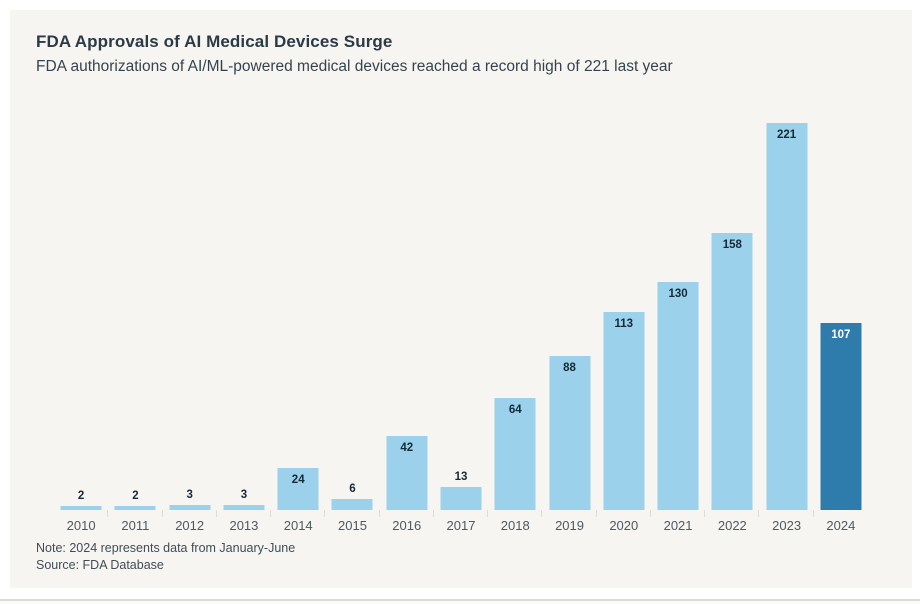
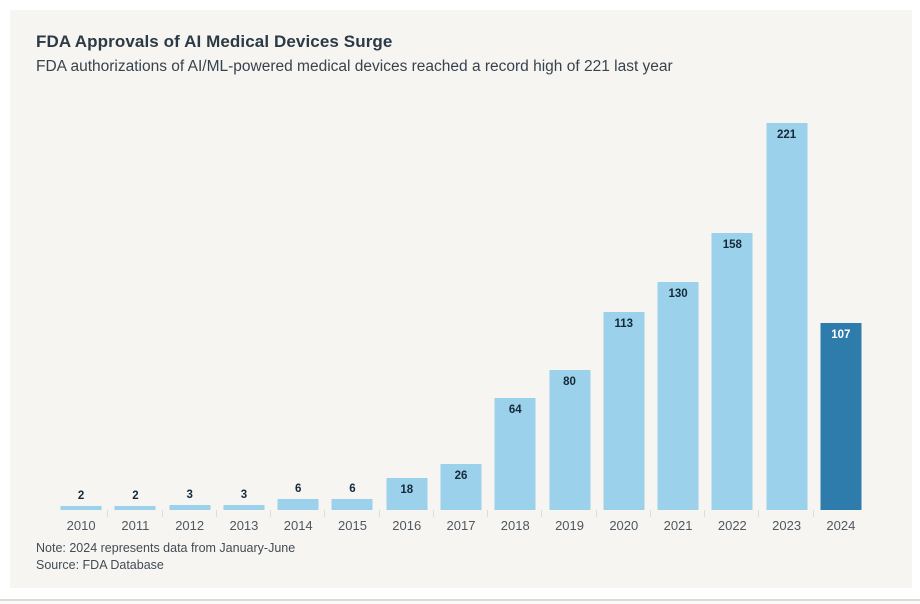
2014: 24 -> 6
2016: 42 -> 18
2017: 13 -> 26
2019: 88 -> 80
